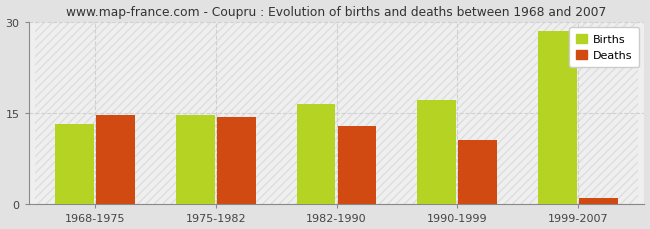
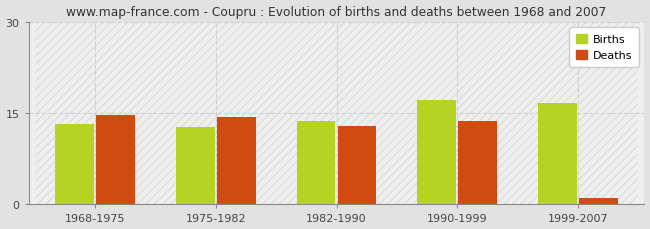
Births/1975-1982: 14.6 -> 12.7
Births/1982-1990: 16.4 -> 13.6
Deaths/1990-1999: 10.6 -> 13.6
Births/1999-2007: 28.4 -> 16.7
